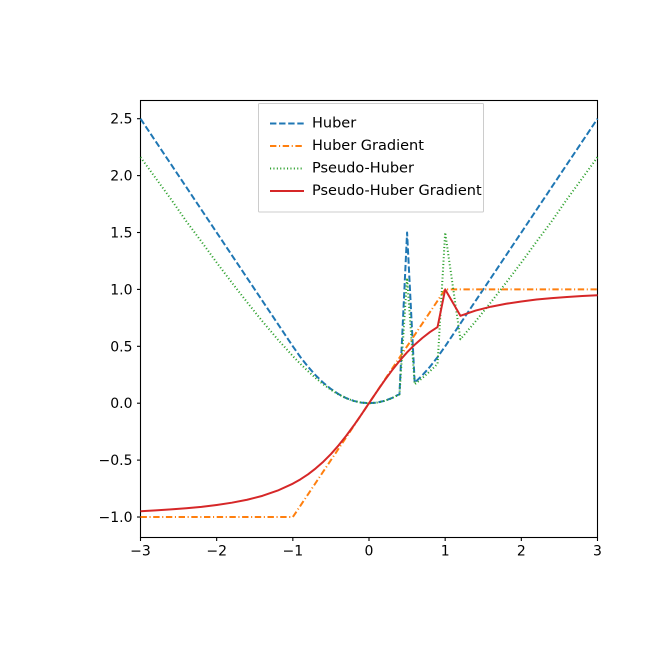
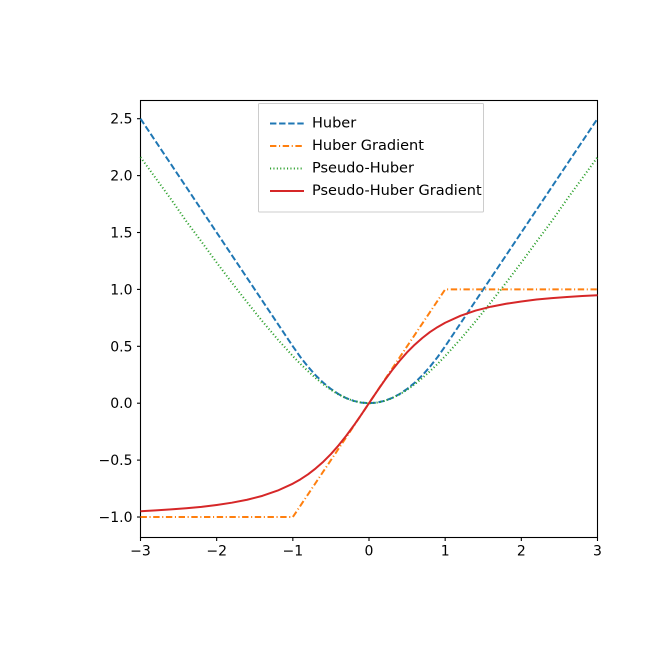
Huber/0.5: 1.5 -> 0.1
Pseudo-Huber/0.5: 1.1 -> 0.1
Pseudo-Huber/1.0: 1.5 -> 0.4
Pseudo-Huber Gradient/1.0: 1.0 -> 0.7
